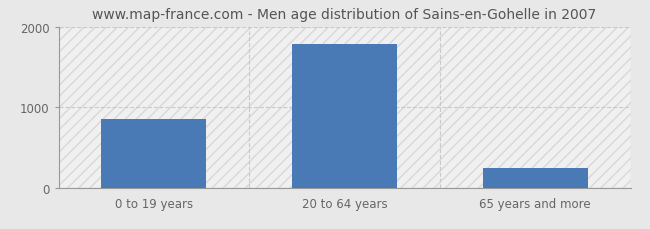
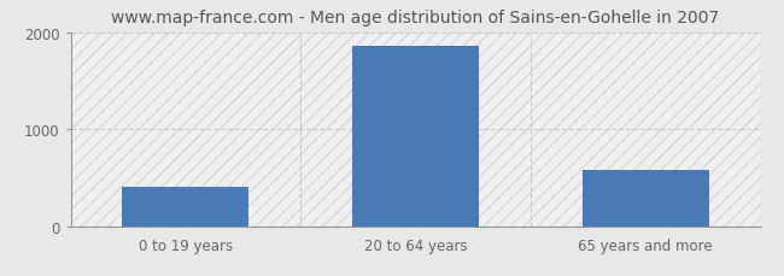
0 to 19 years: 850 -> 400
20 to 64 years: 1790 -> 1860
65 years and more: 240 -> 580
